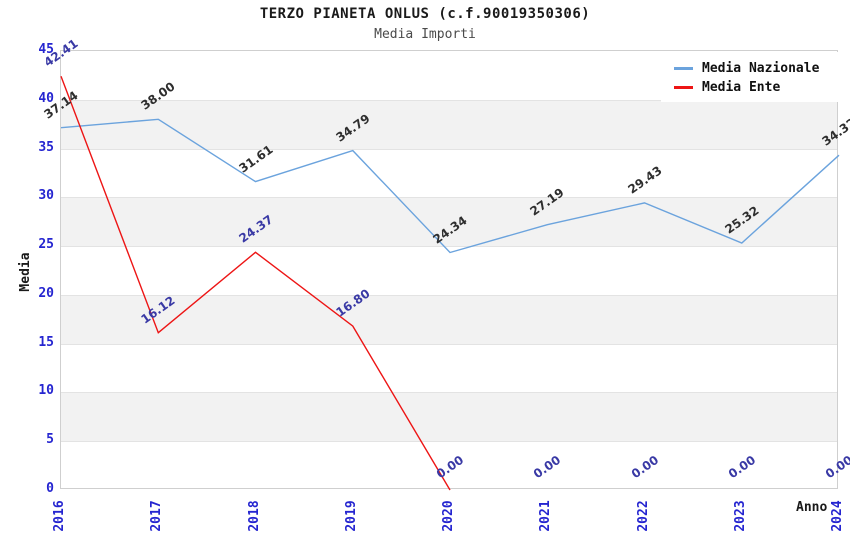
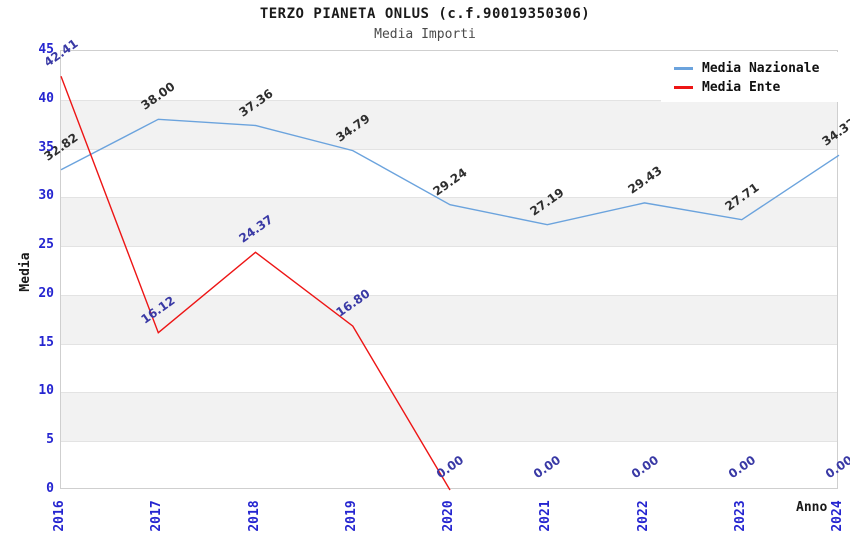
Media Nazionale/2016: 37.14 -> 32.82
Media Nazionale/2018: 31.61 -> 37.36
Media Nazionale/2020: 24.34 -> 29.24
Media Nazionale/2023: 25.32 -> 27.71
